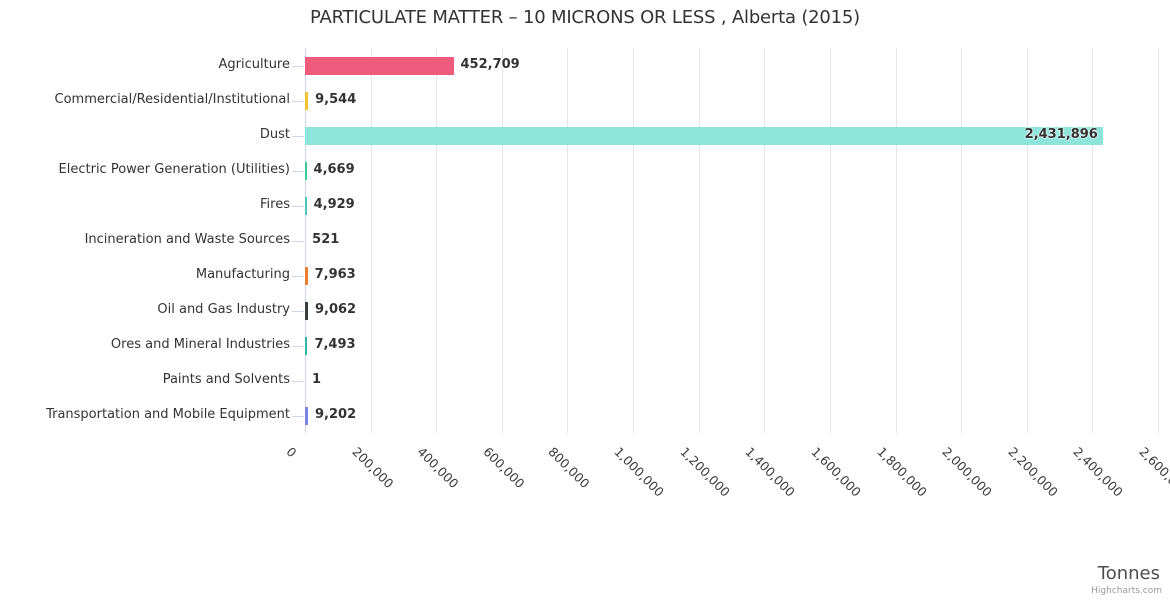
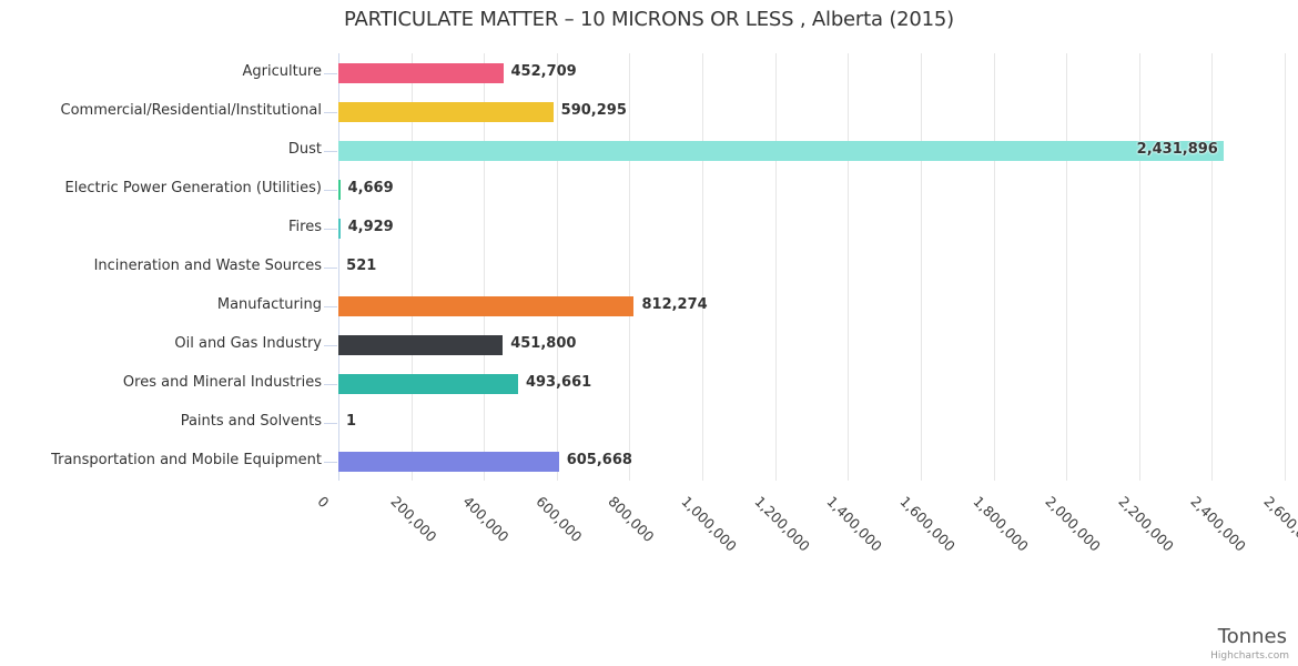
Commercial/Residential/Institutional: 9,544 -> 590,295
Manufacturing: 7,963 -> 812,274
Oil and Gas Industry: 9,062 -> 451,800
Ores and Mineral Industries: 7,493 -> 493,661
Transportation and Mobile Equipment: 9,202 -> 605,668
